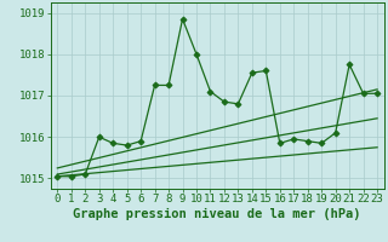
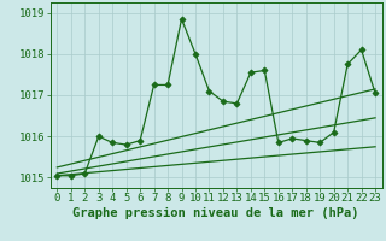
22: 1017.05 -> 1018.10
